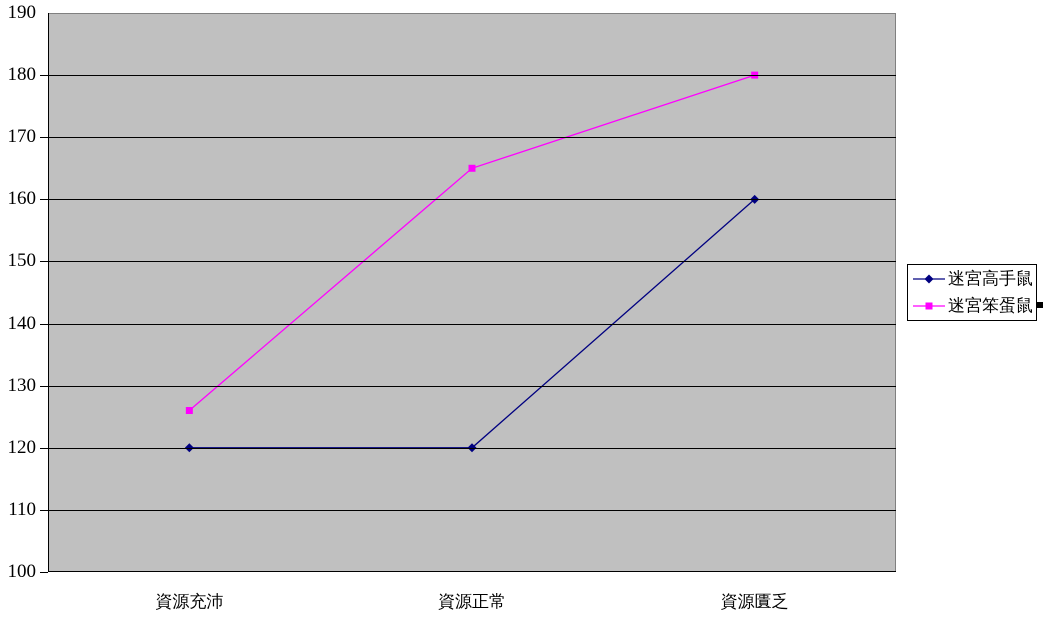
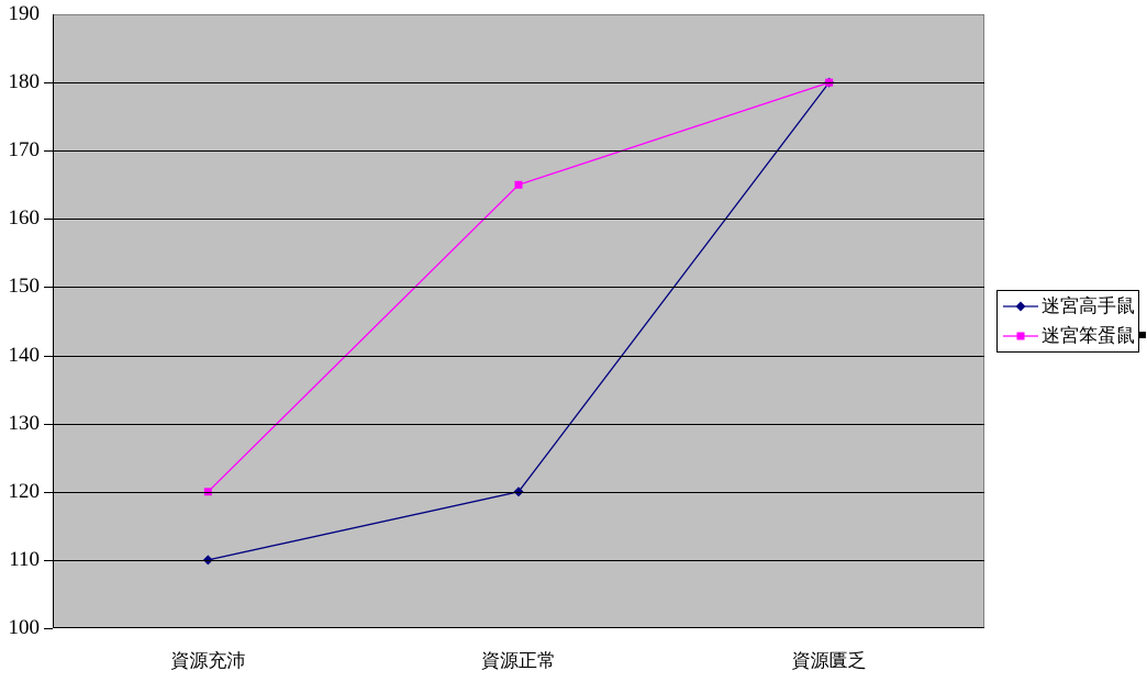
迷宮高手鼠/資源充沛: 120 -> 110
迷宮笨蛋鼠/資源充沛: 126 -> 120
迷宮高手鼠/資源匱乏: 160 -> 180
